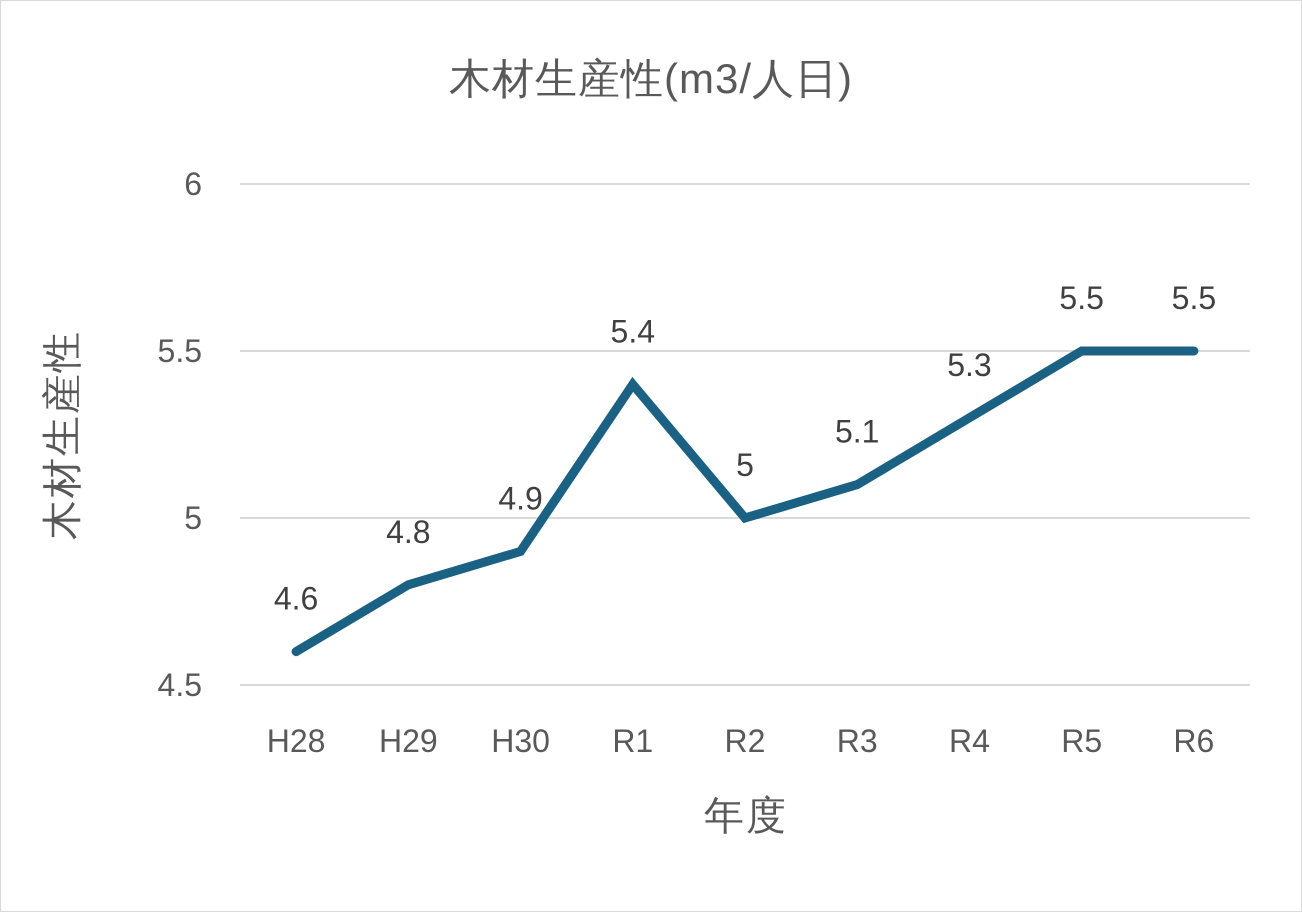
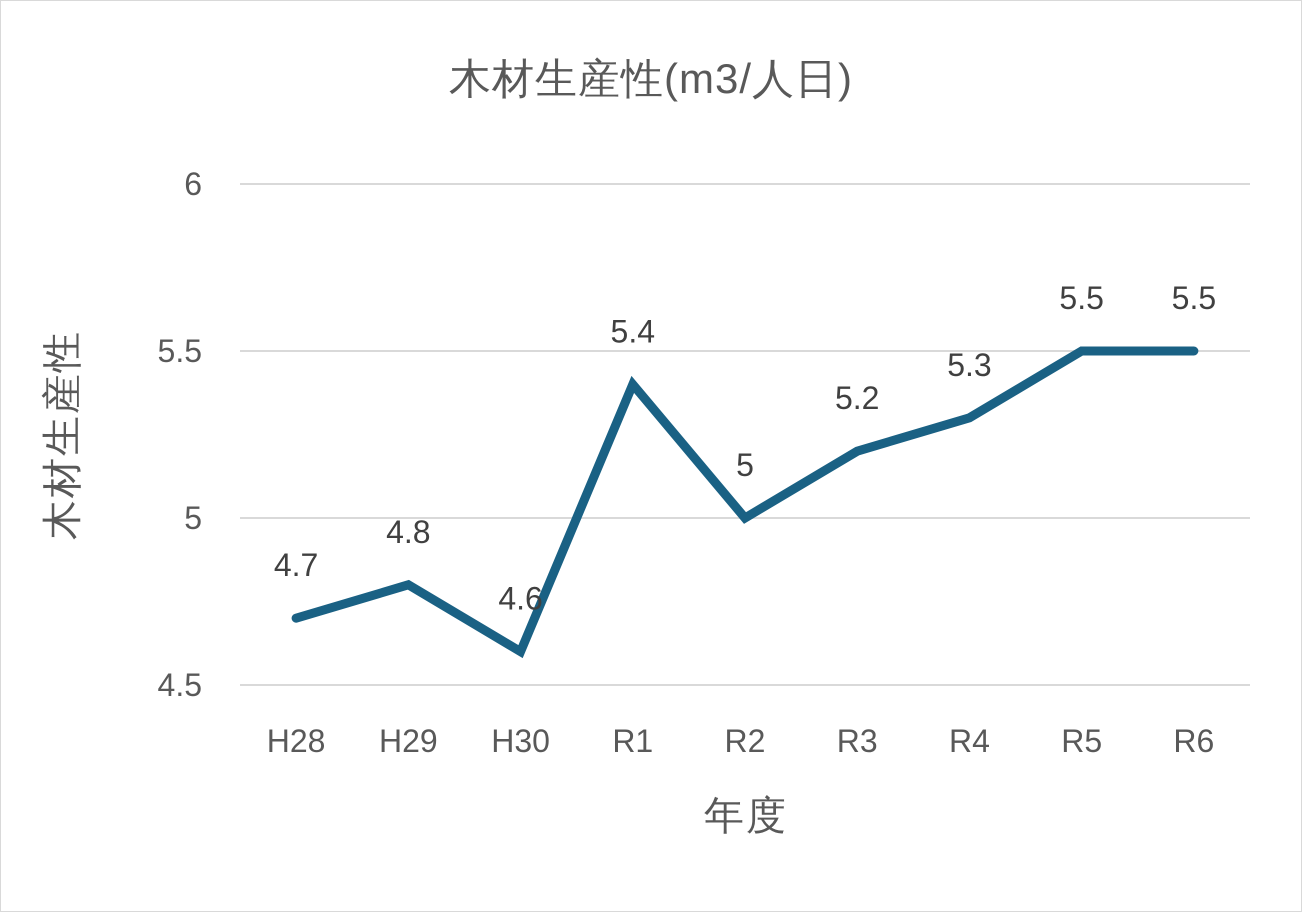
H28: 4.6 -> 4.7
H30: 4.9 -> 4.6
R3: 5.1 -> 5.2
